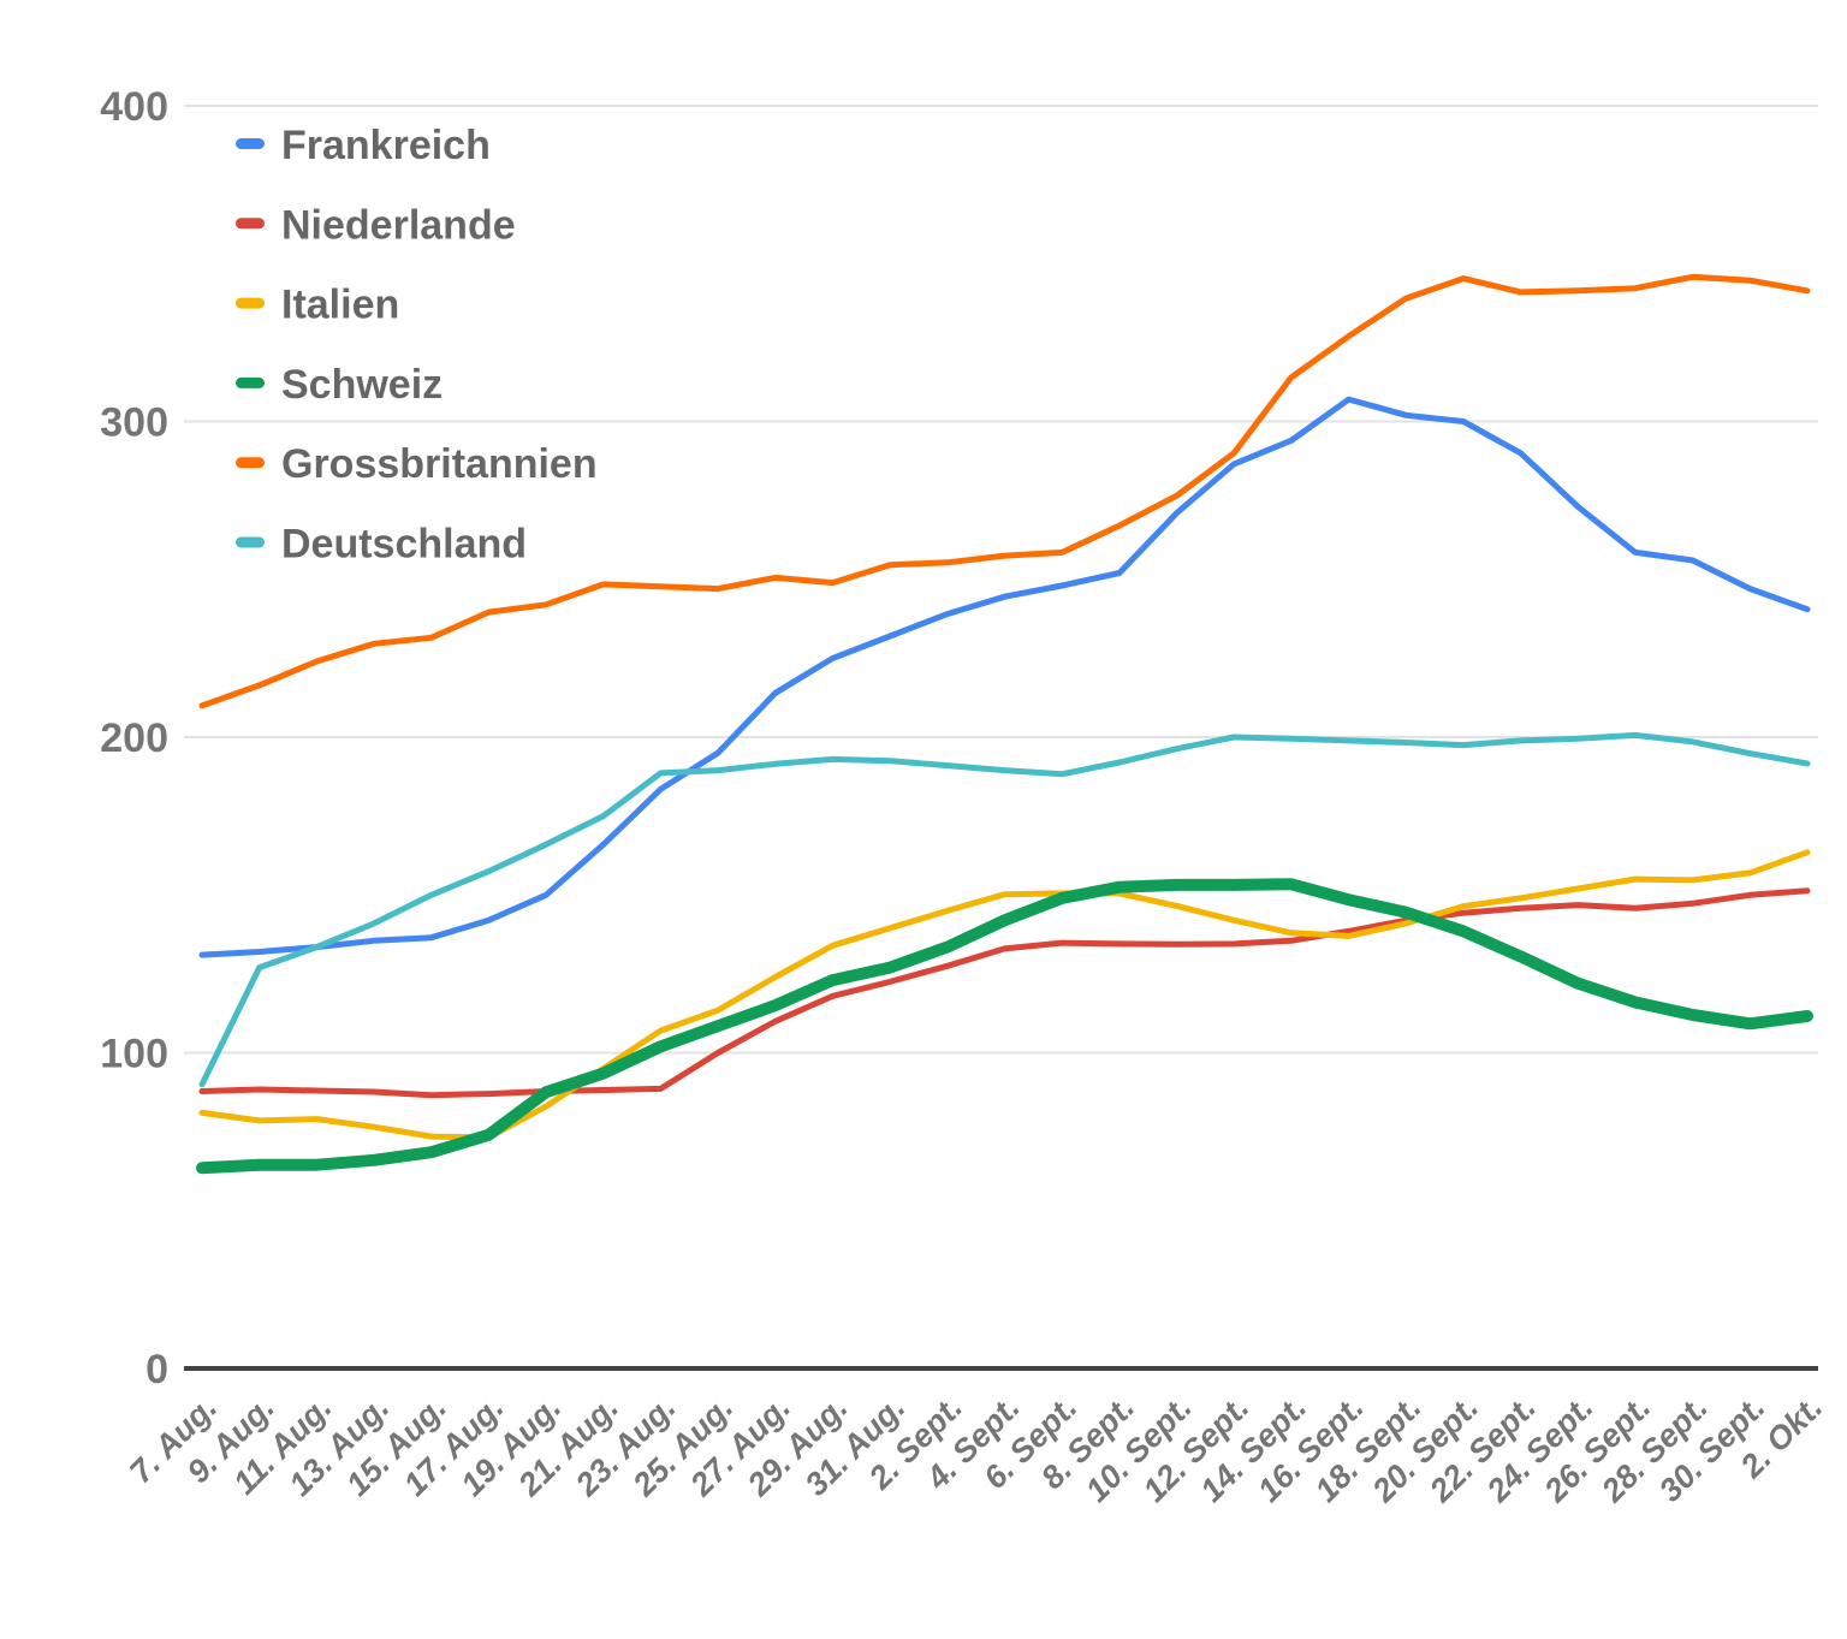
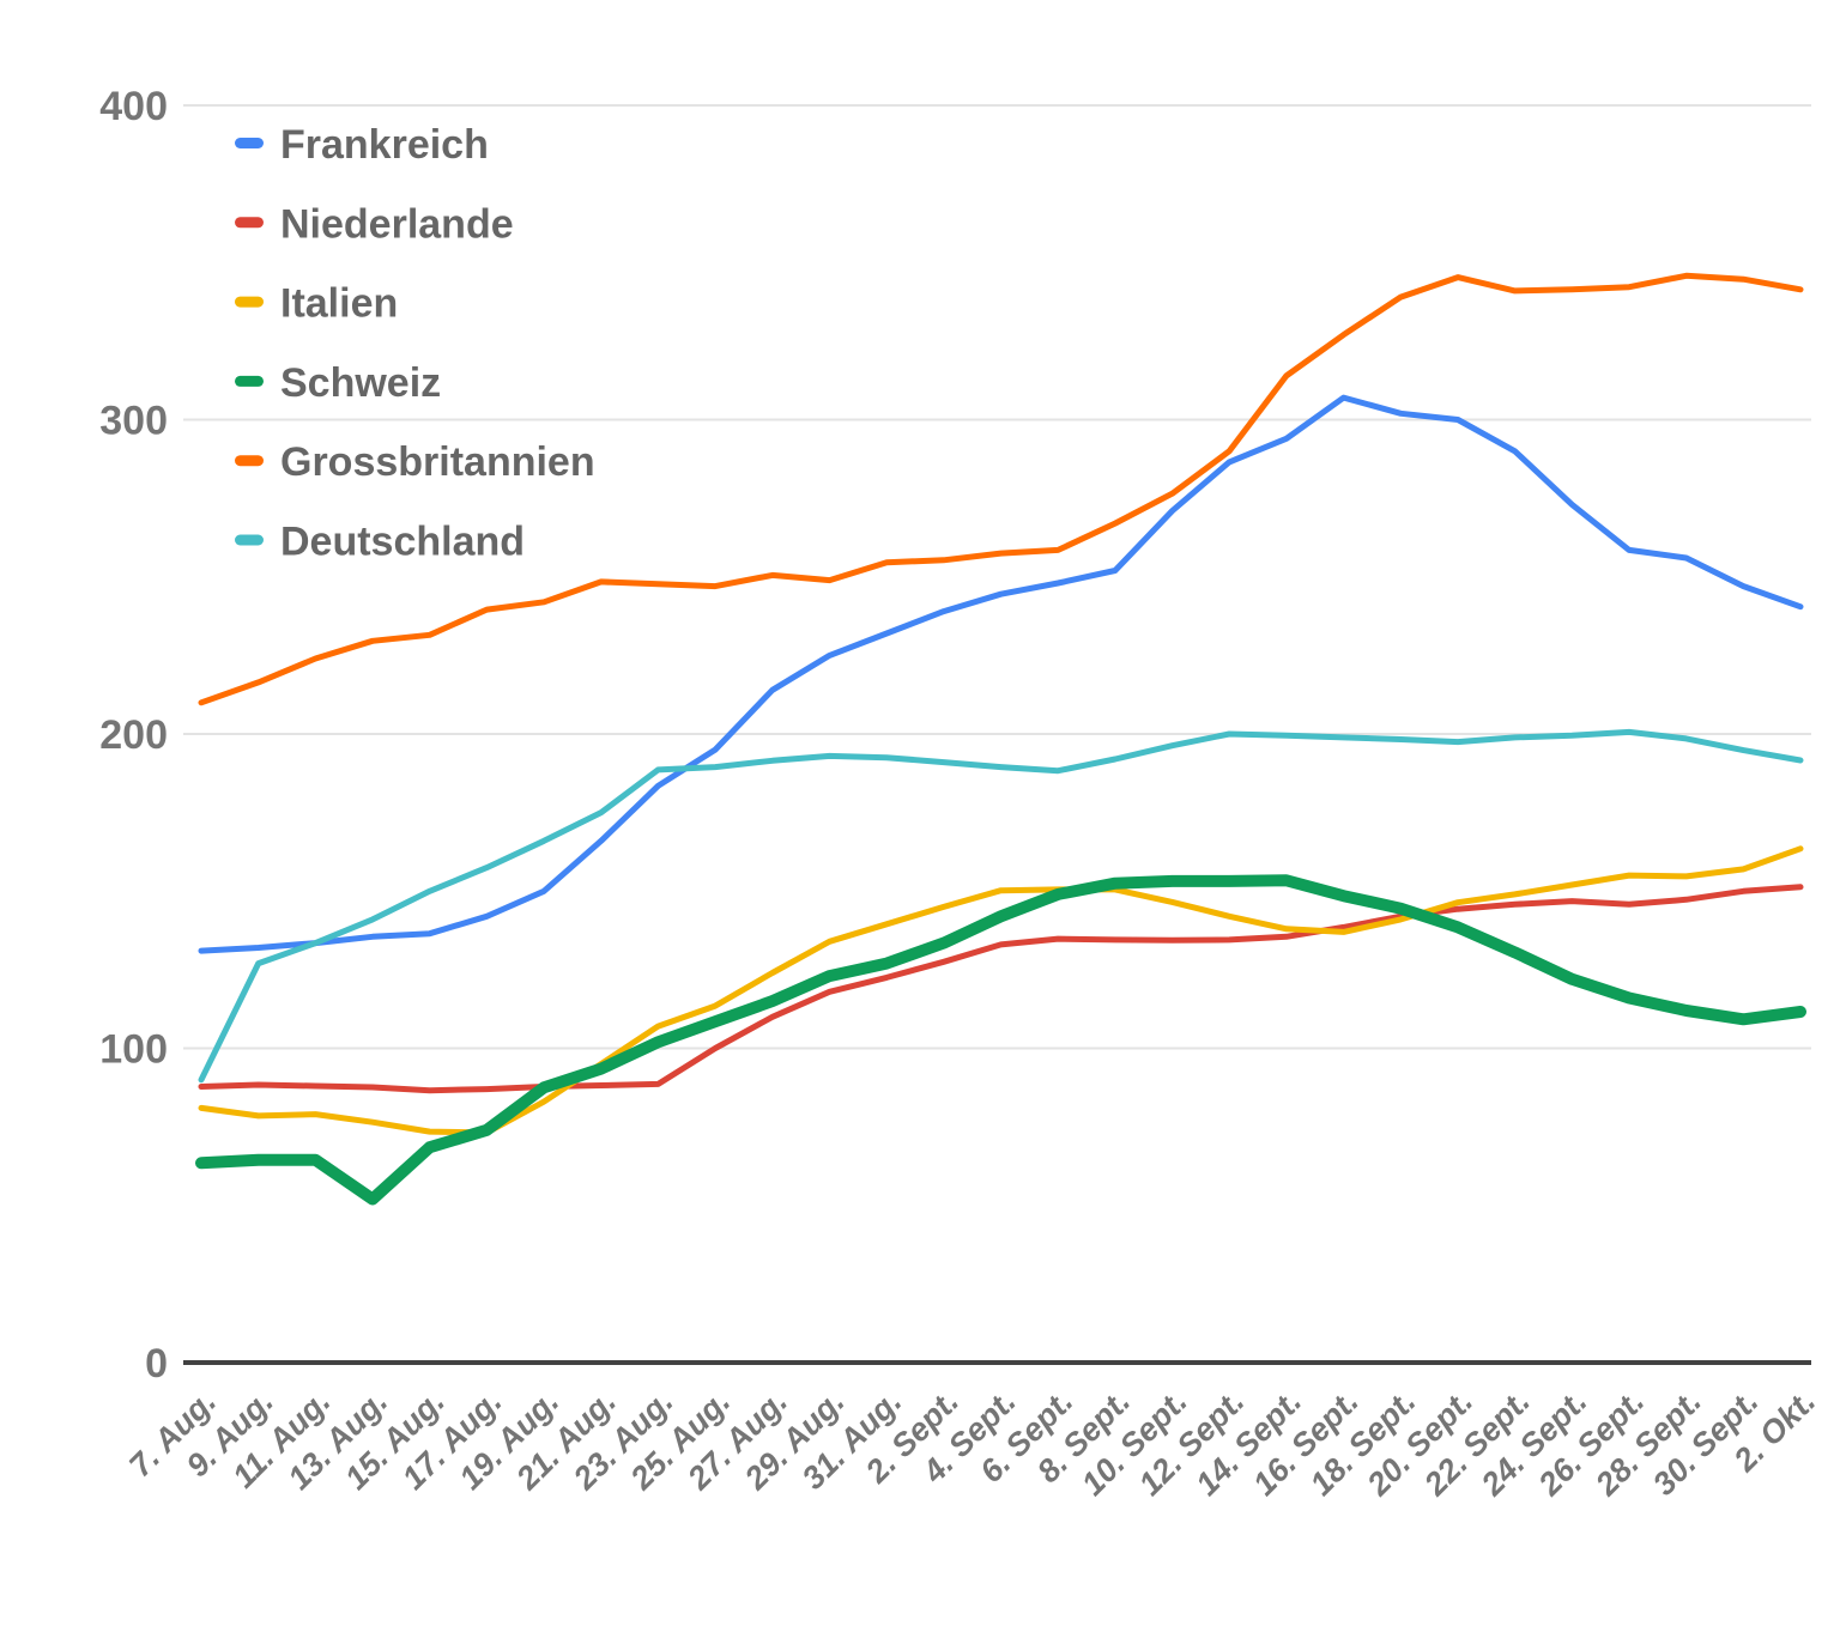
Schweiz/13. Aug.: 66 -> 52
